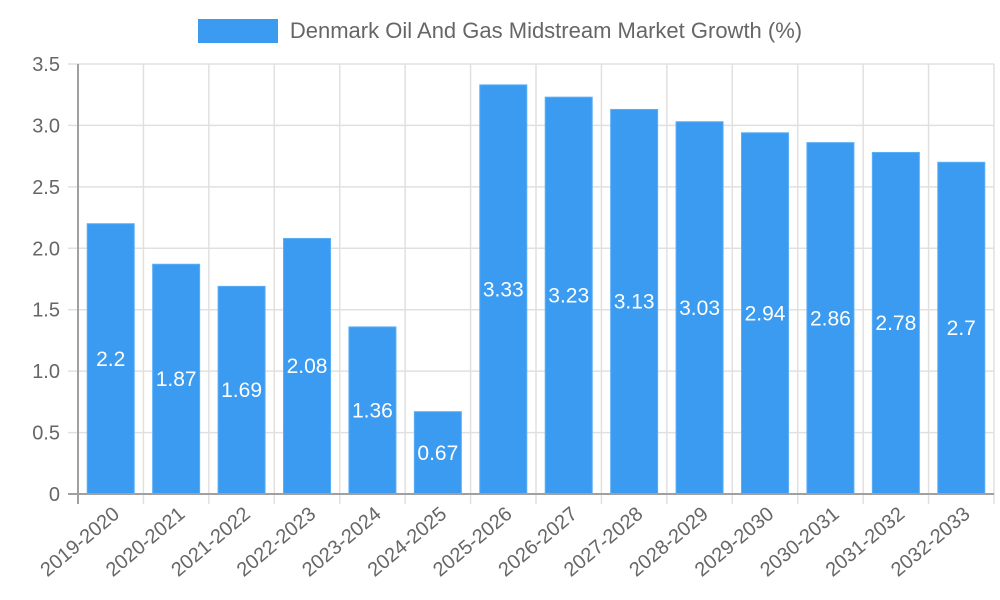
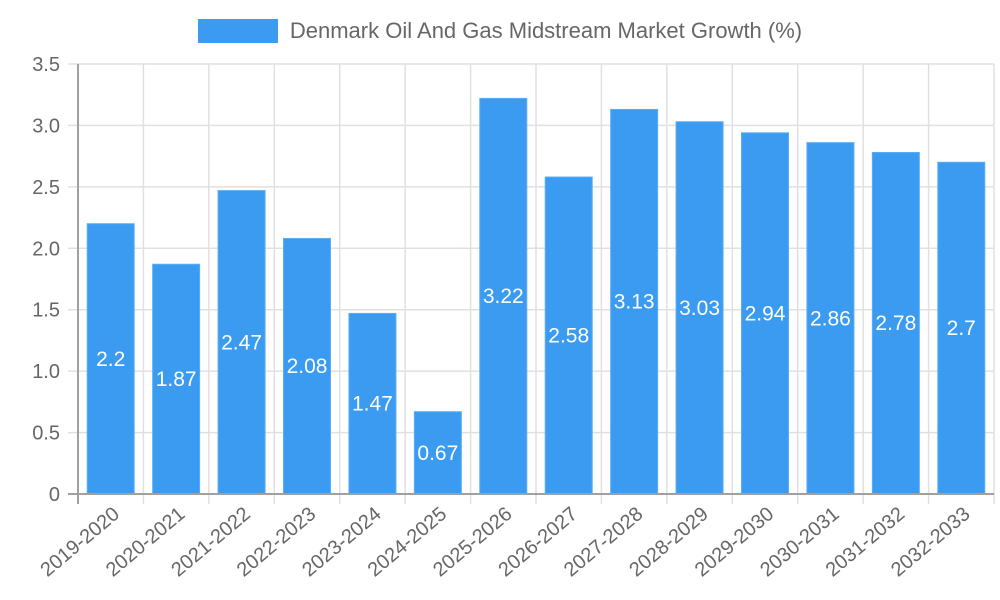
2021-2022: 1.69 -> 2.47
2023-2024: 1.36 -> 1.47
2025-2026: 3.33 -> 3.22
2026-2027: 3.23 -> 2.58
